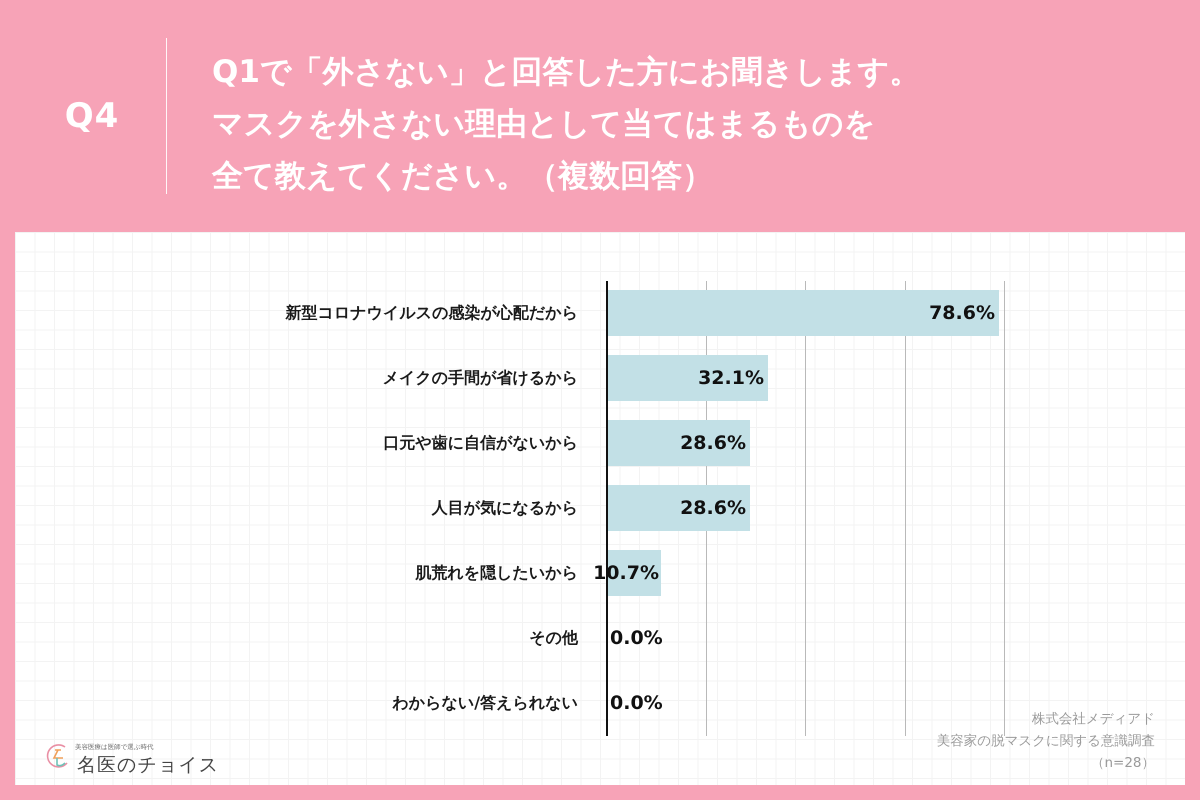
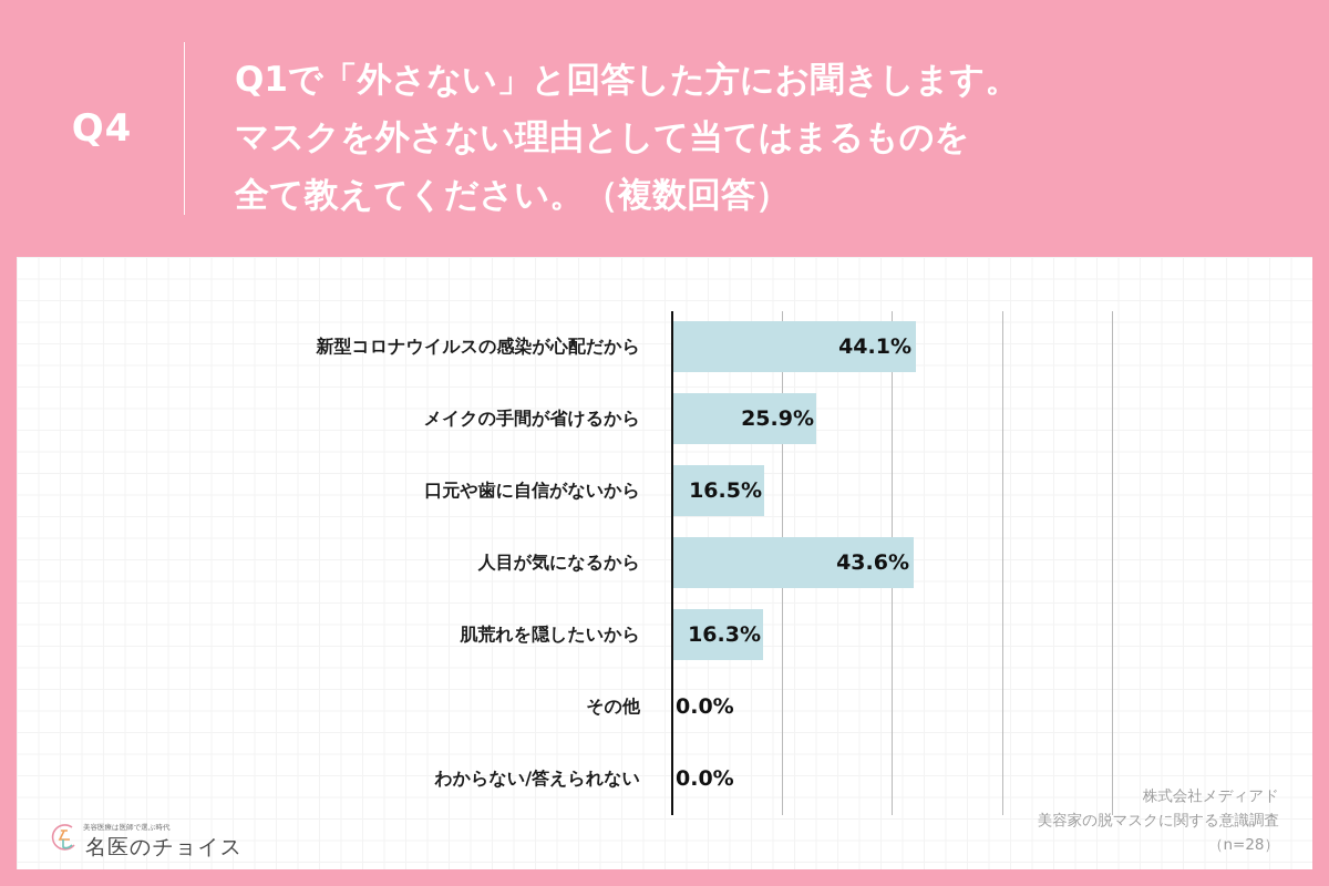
新型コロナウイルスの感染が心配だから: 78.6% -> 44.1%
メイクの手間が省けるから: 32.1% -> 25.9%
口元や歯に自信がないから: 28.6% -> 16.5%
人目が気になるから: 28.6% -> 43.6%
肌荒れを隠したいから: 10.7% -> 16.3%
